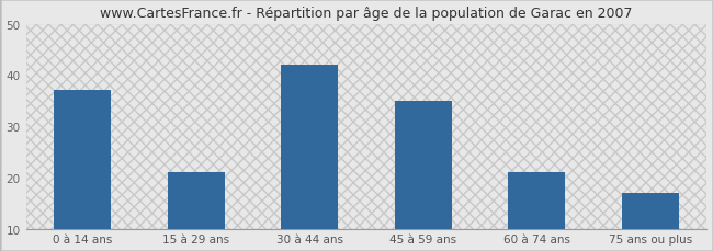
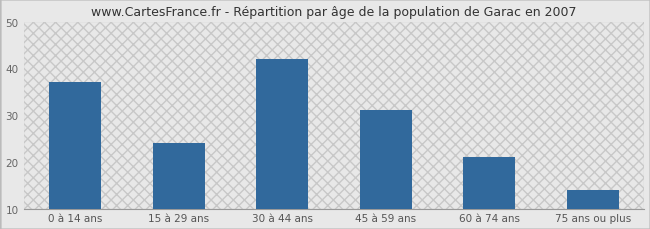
15 à 29 ans: 21 -> 24
45 à 59 ans: 35 -> 31
75 ans ou plus: 17 -> 14
